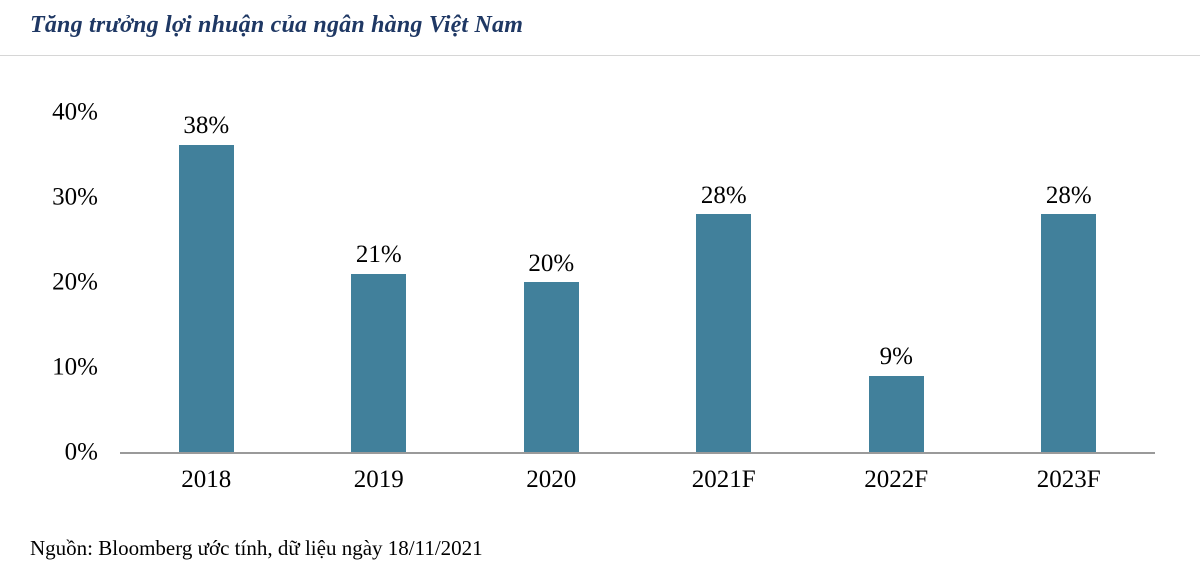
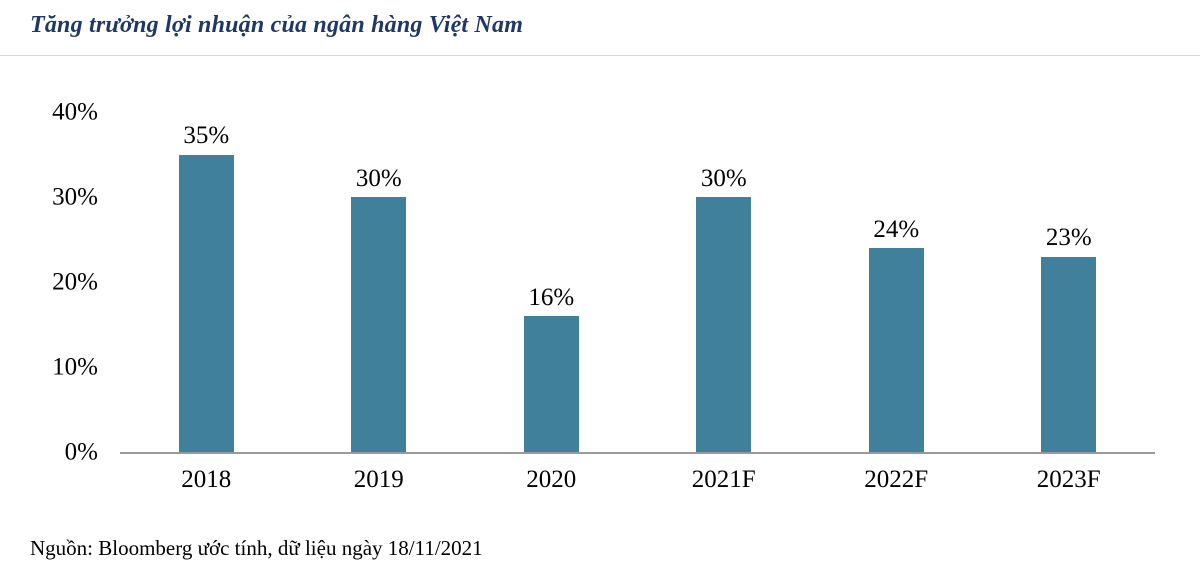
2018: 38% -> 35%
2019: 21% -> 30%
2020: 20% -> 16%
2021F: 28% -> 30%
2022F: 9% -> 24%
2023F: 28% -> 23%
